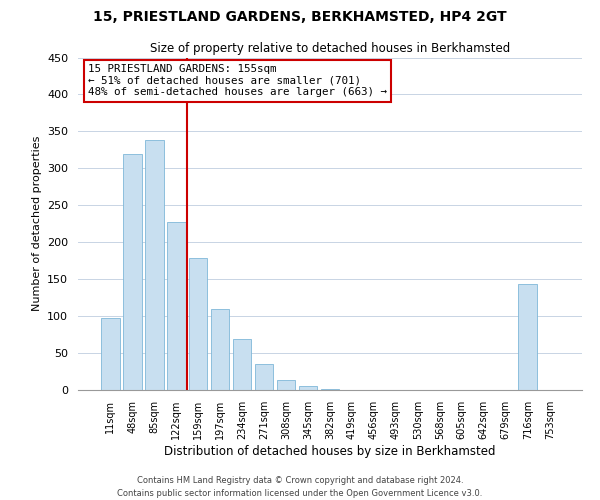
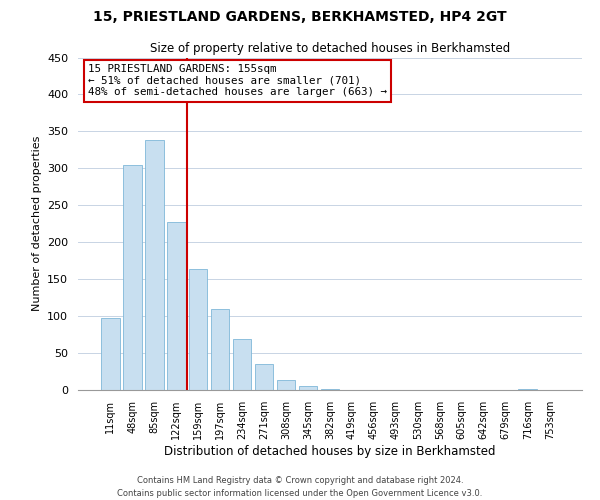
48sqm: 320 -> 305
159sqm: 178 -> 164
716sqm: 144 -> 2
